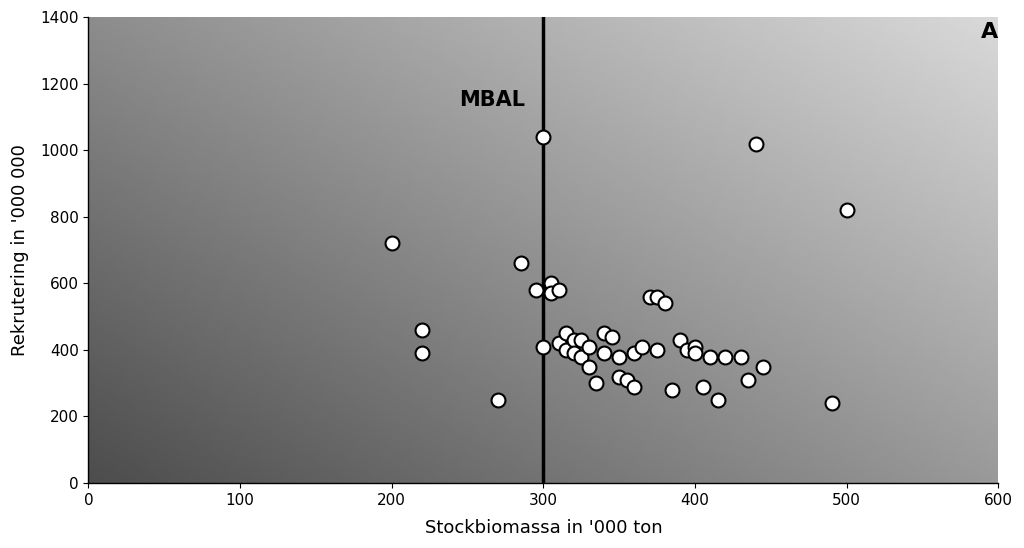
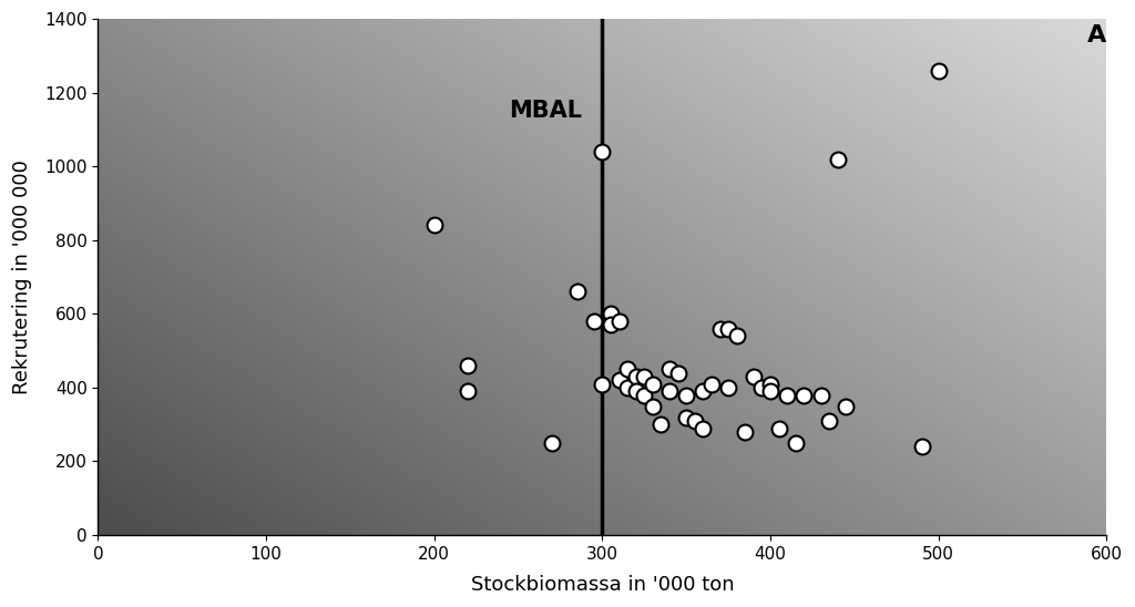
200: 720 -> 840
500: 820 -> 1260
